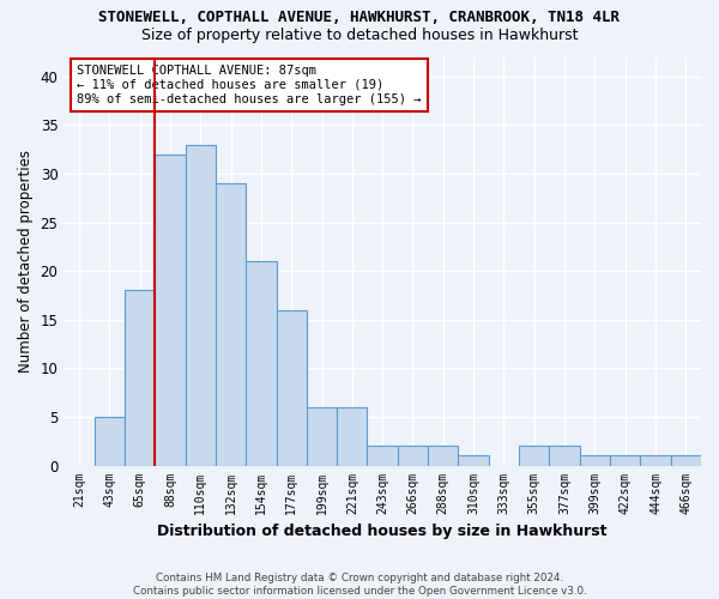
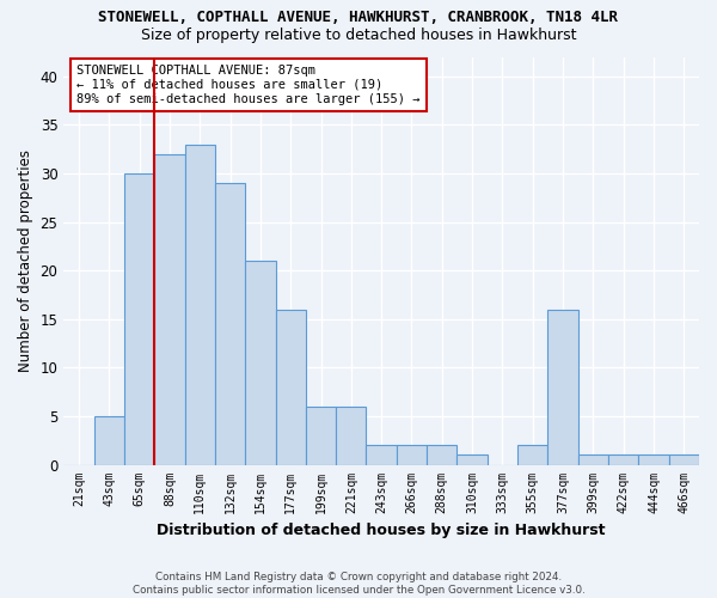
65sqm: 18 -> 30
377sqm: 2 -> 16
